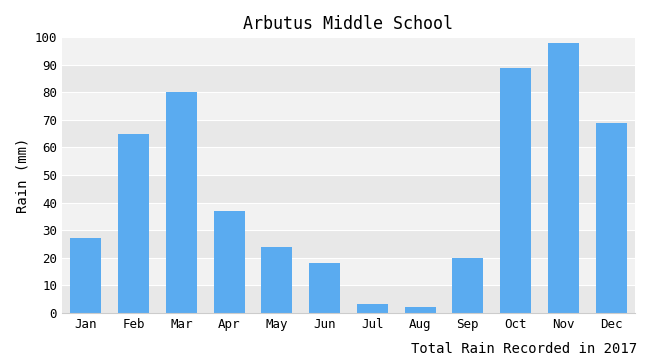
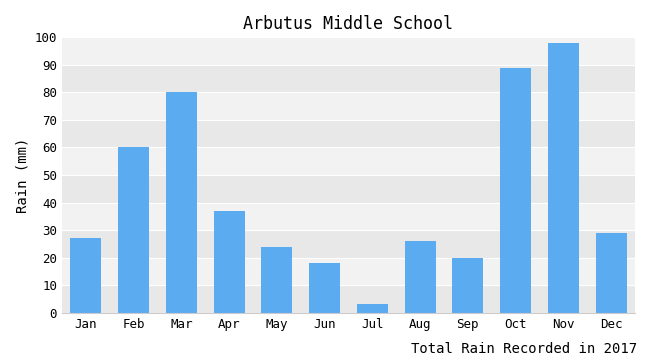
Feb: 65 -> 60
Aug: 2 -> 26
Dec: 69 -> 29
